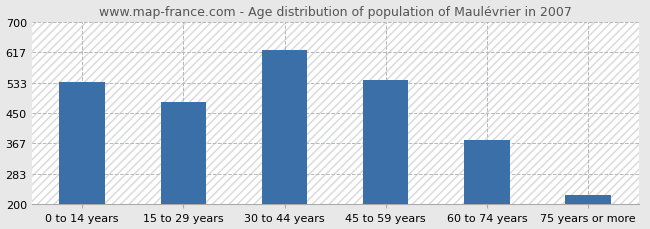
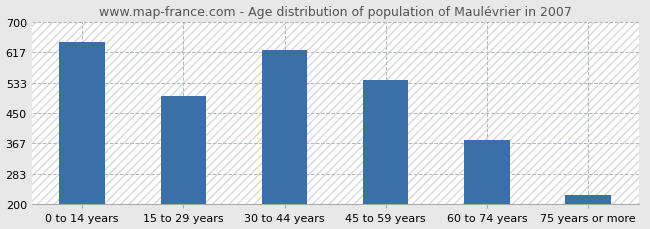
0 to 14 years: 535 -> 643
15 to 29 years: 480 -> 497
